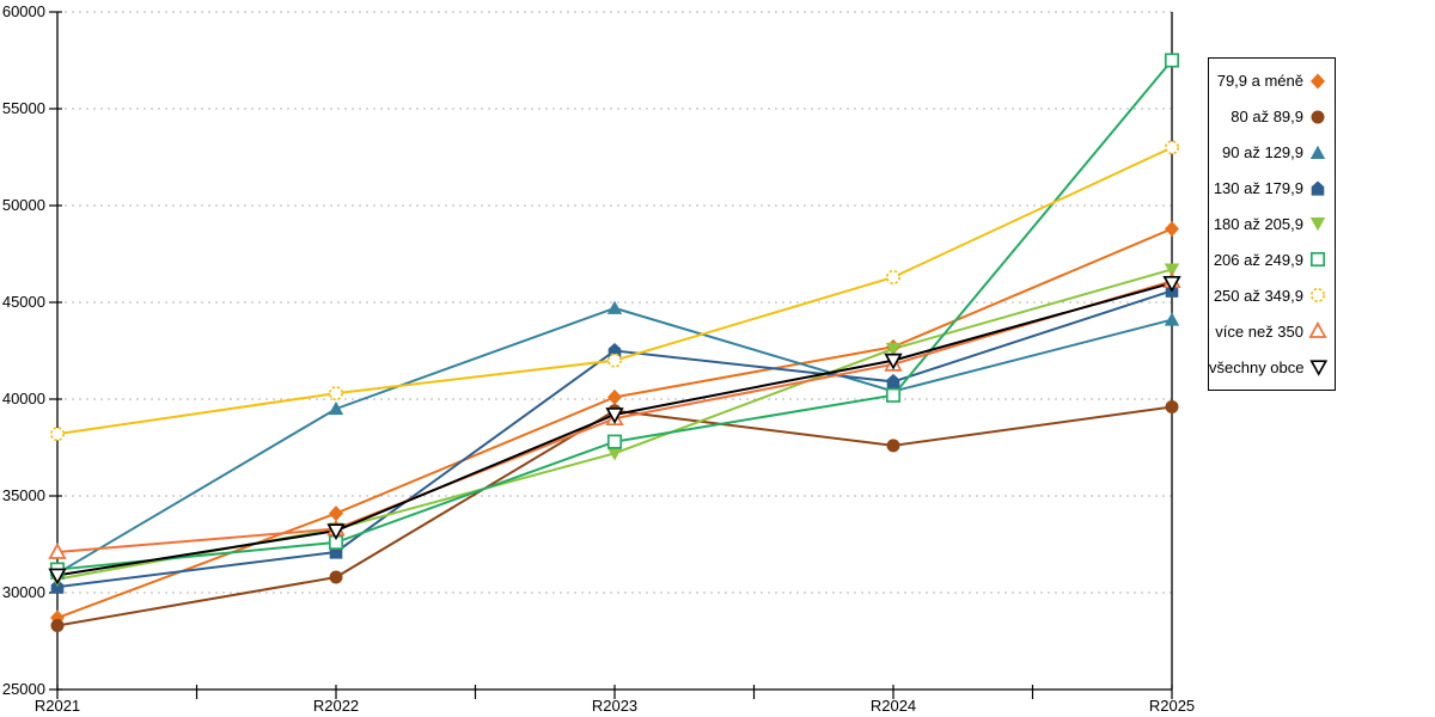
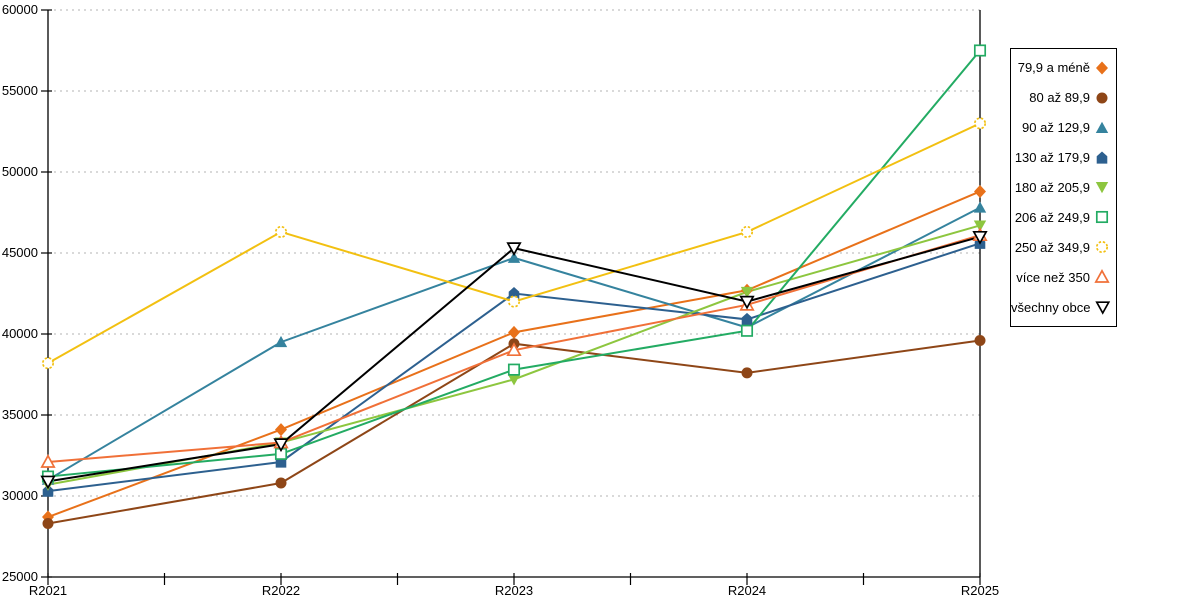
250 až 349,9/R2022: 40300 -> 46300
všechny obce/R2023: 39200 -> 45300
90 až 129,9/R2025: 44100 -> 47800
